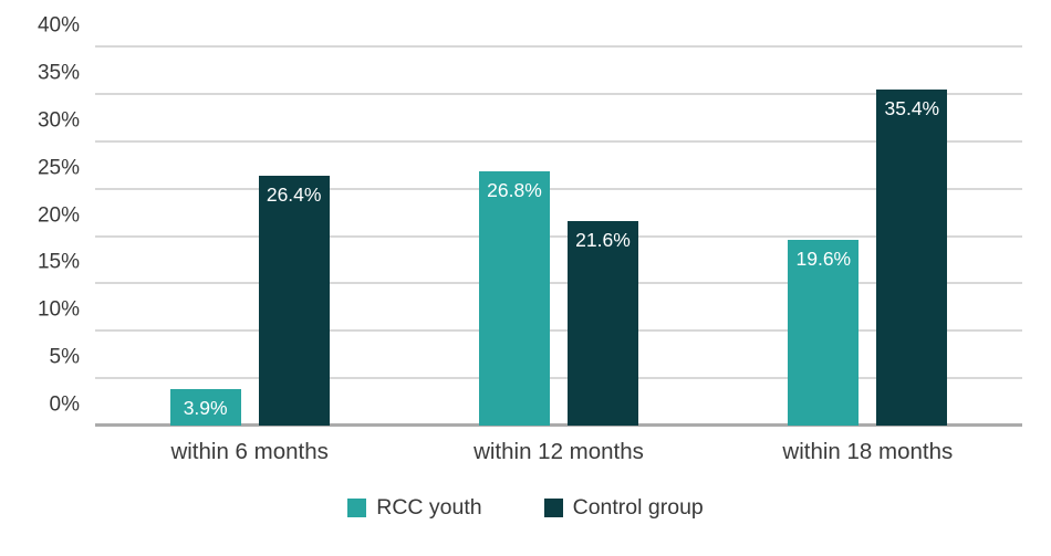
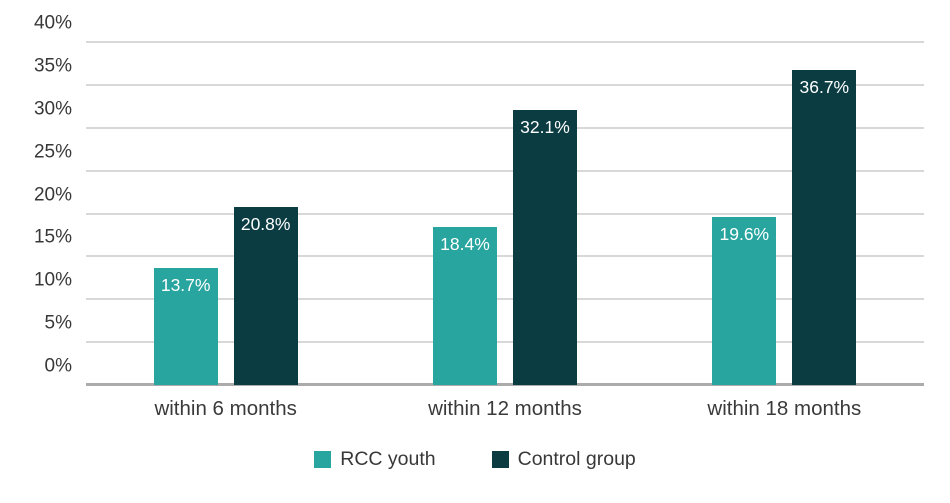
RCC youth/within 6 months: 3.9% -> 13.7%
Control group/within 6 months: 26.4% -> 20.8%
RCC youth/within 12 months: 26.8% -> 18.4%
Control group/within 12 months: 21.6% -> 32.1%
Control group/within 18 months: 35.4% -> 36.7%
